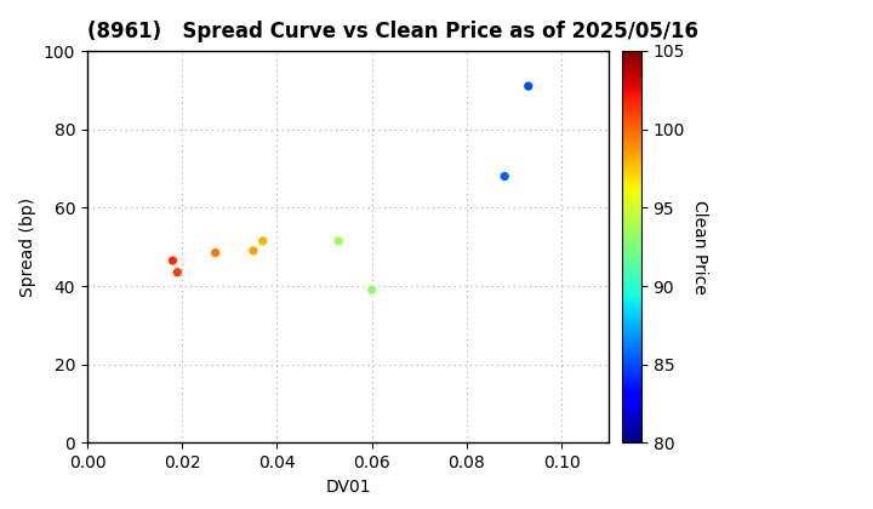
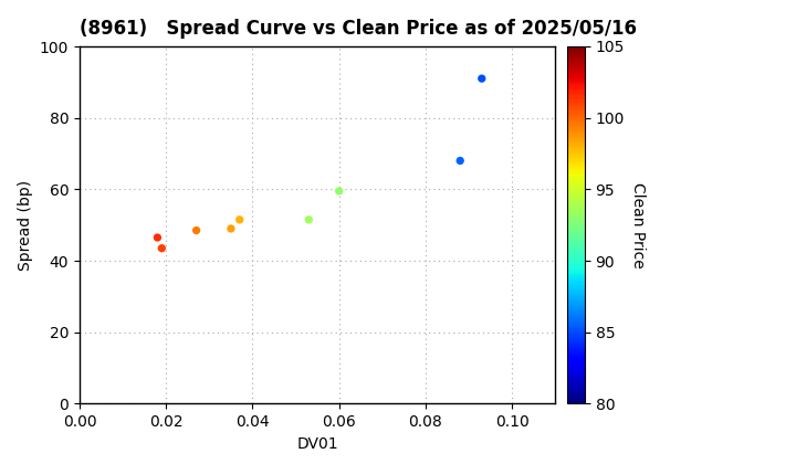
0.06: 39.0 -> 59.5
